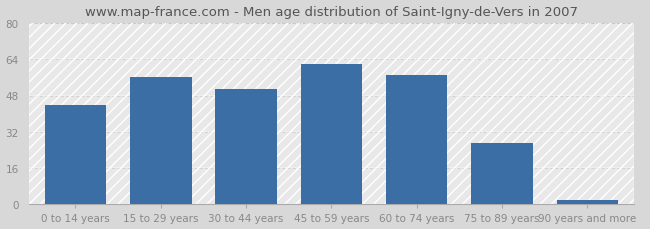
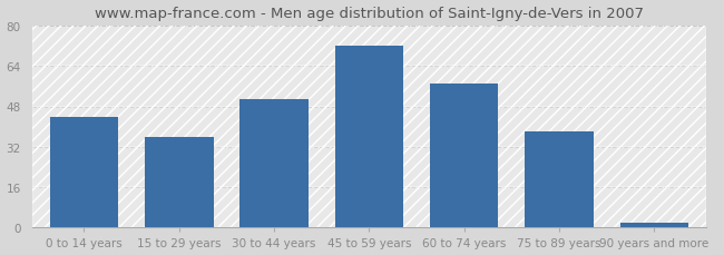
15 to 29 years: 56 -> 36
45 to 59 years: 62 -> 72
75 to 89 years: 27 -> 38
